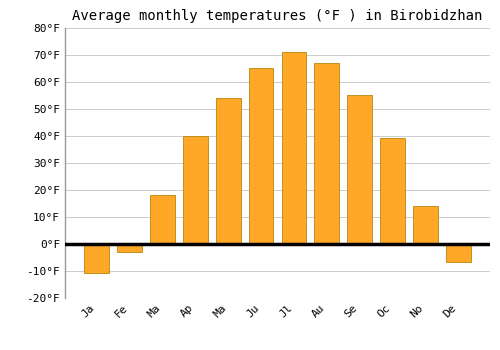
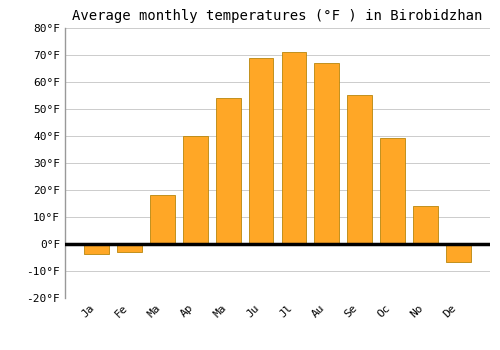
Ja: -11°F -> -4°F
Ju: 65°F -> 69°F
